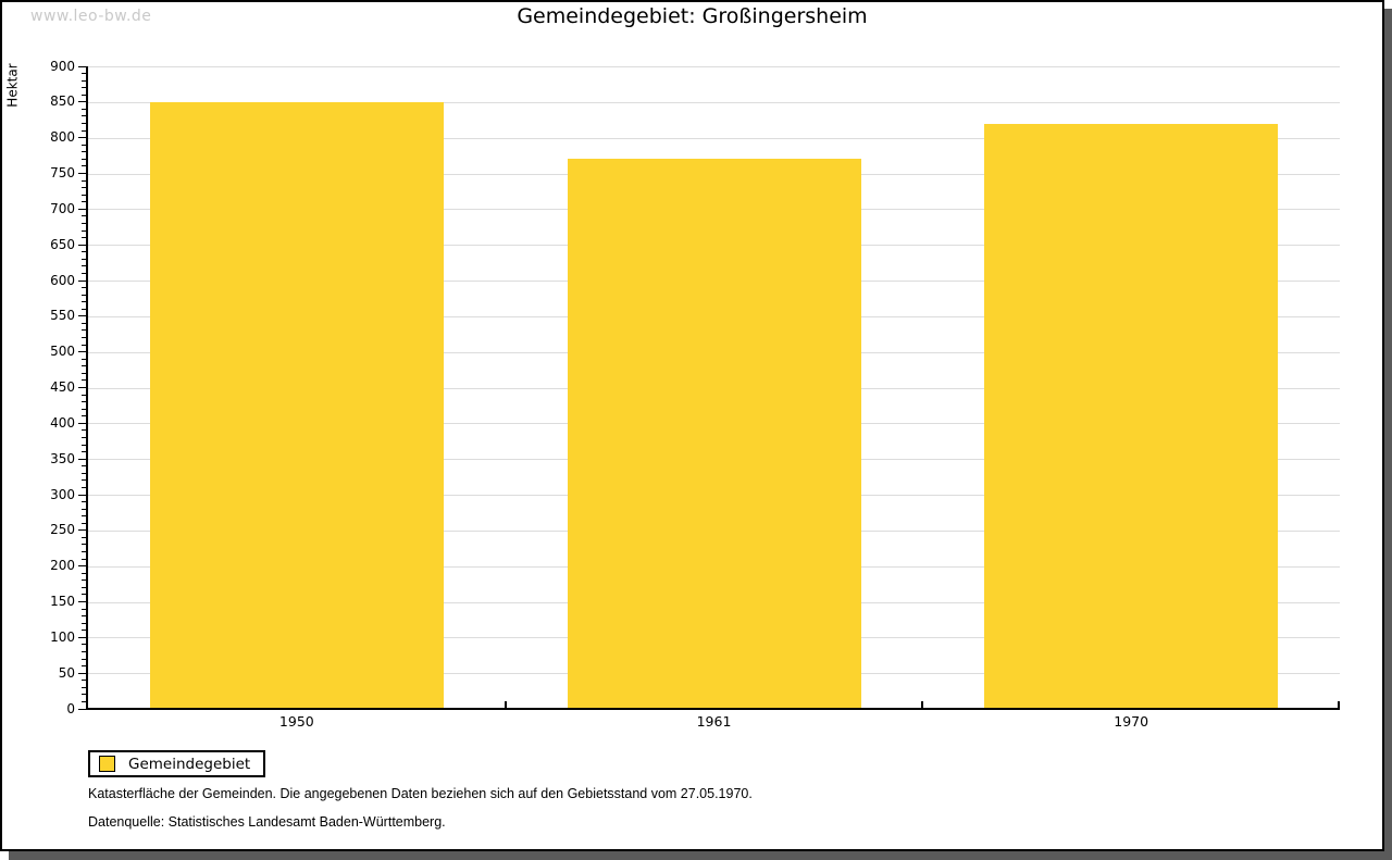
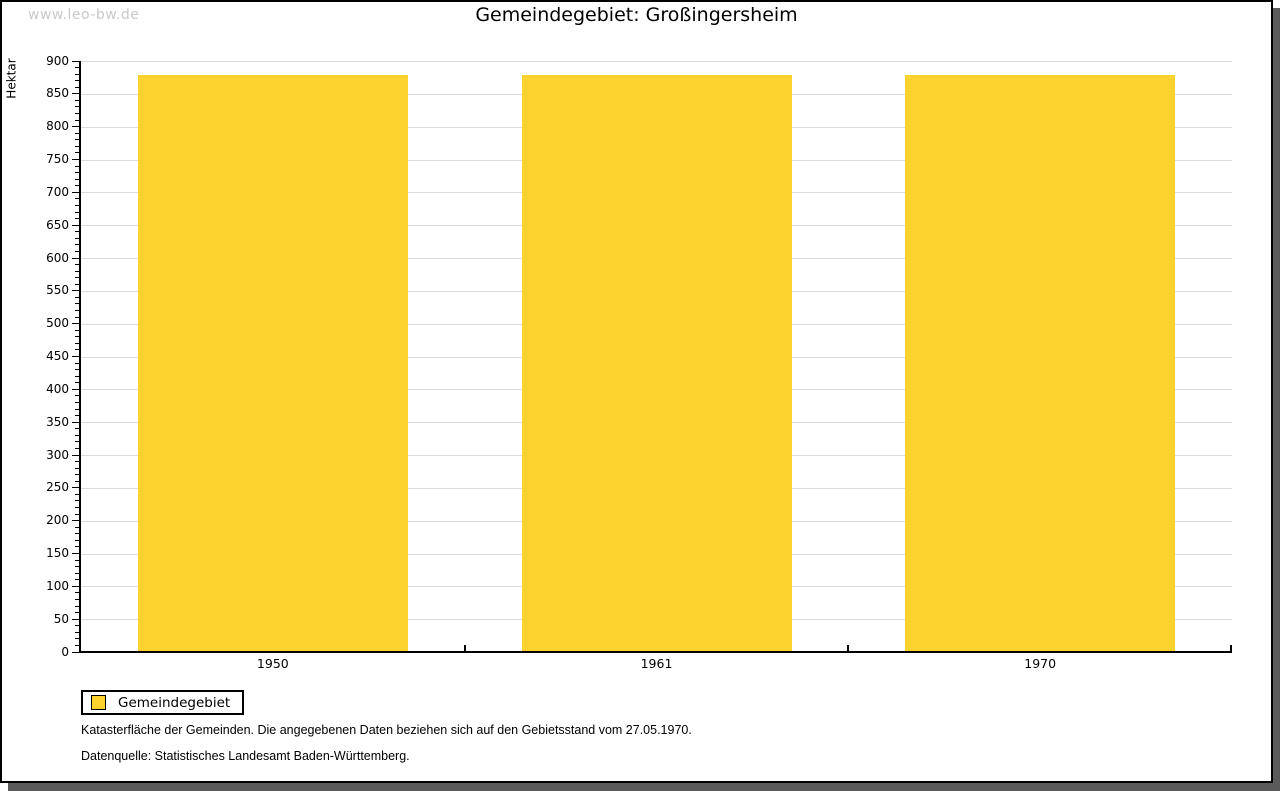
1950: 850 -> 880
1961: 770 -> 880
1970: 820 -> 880
